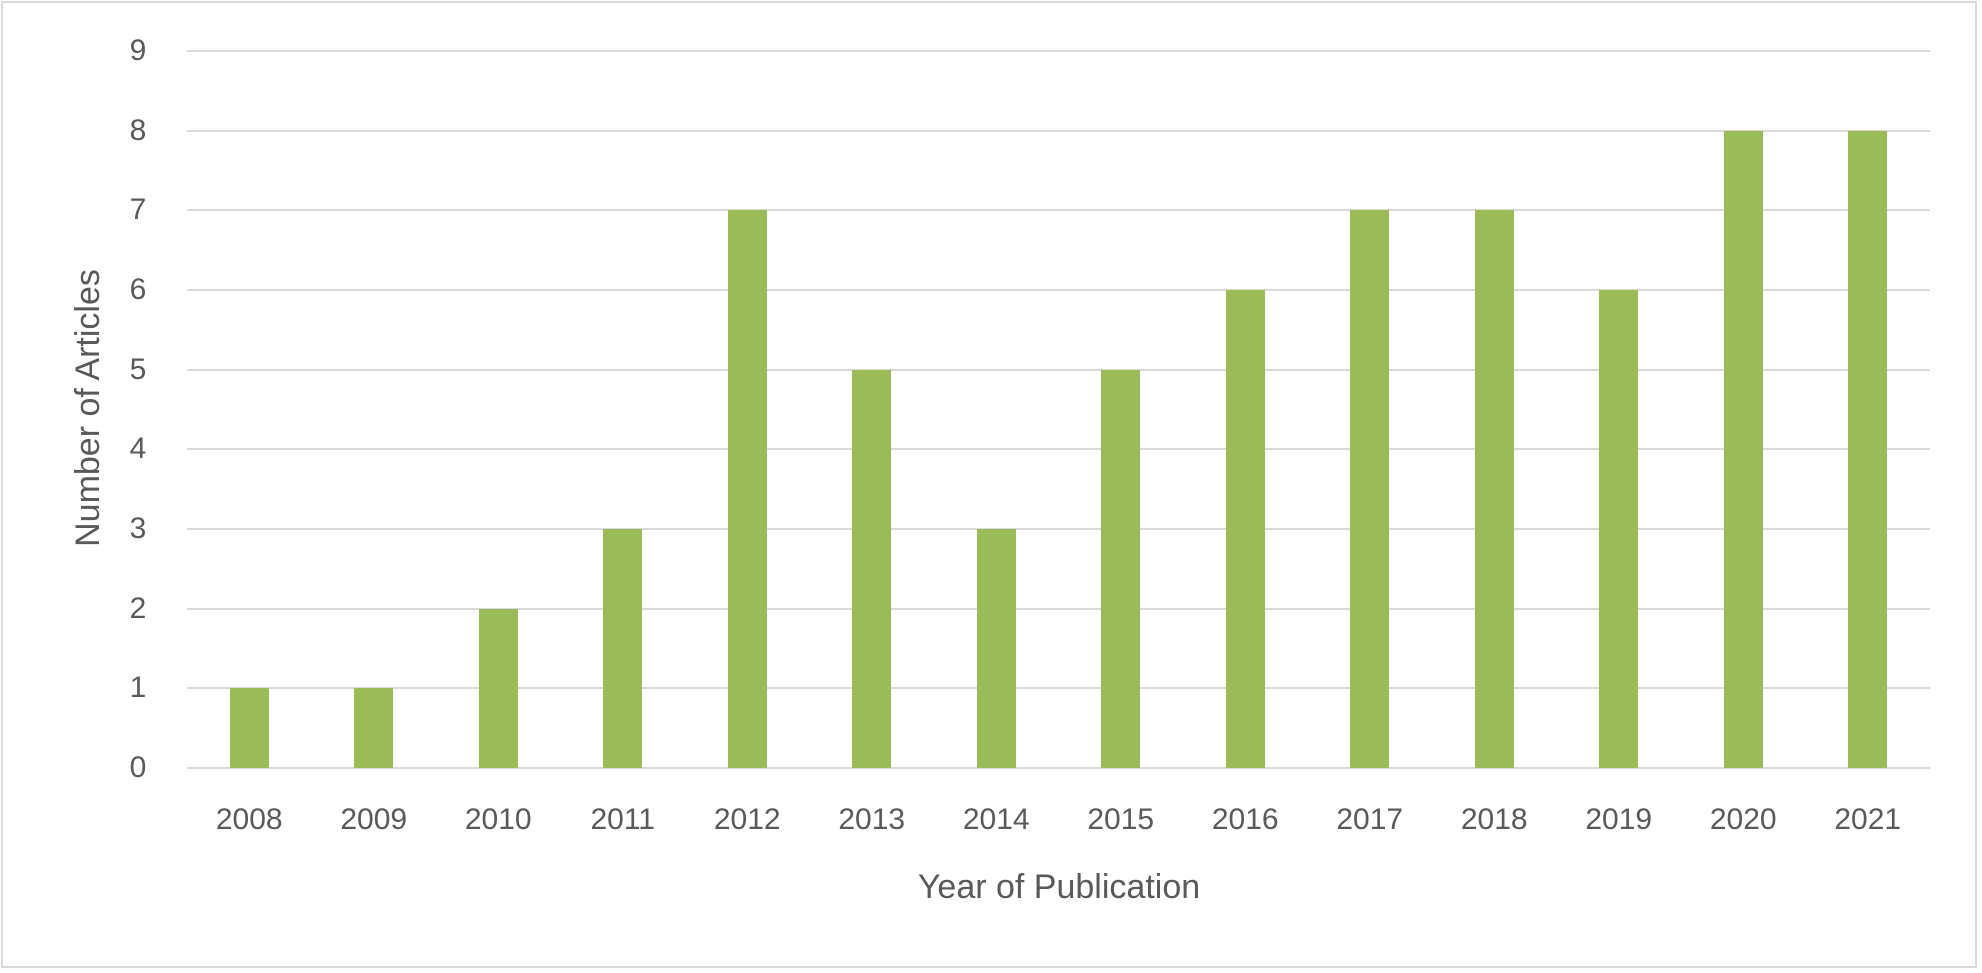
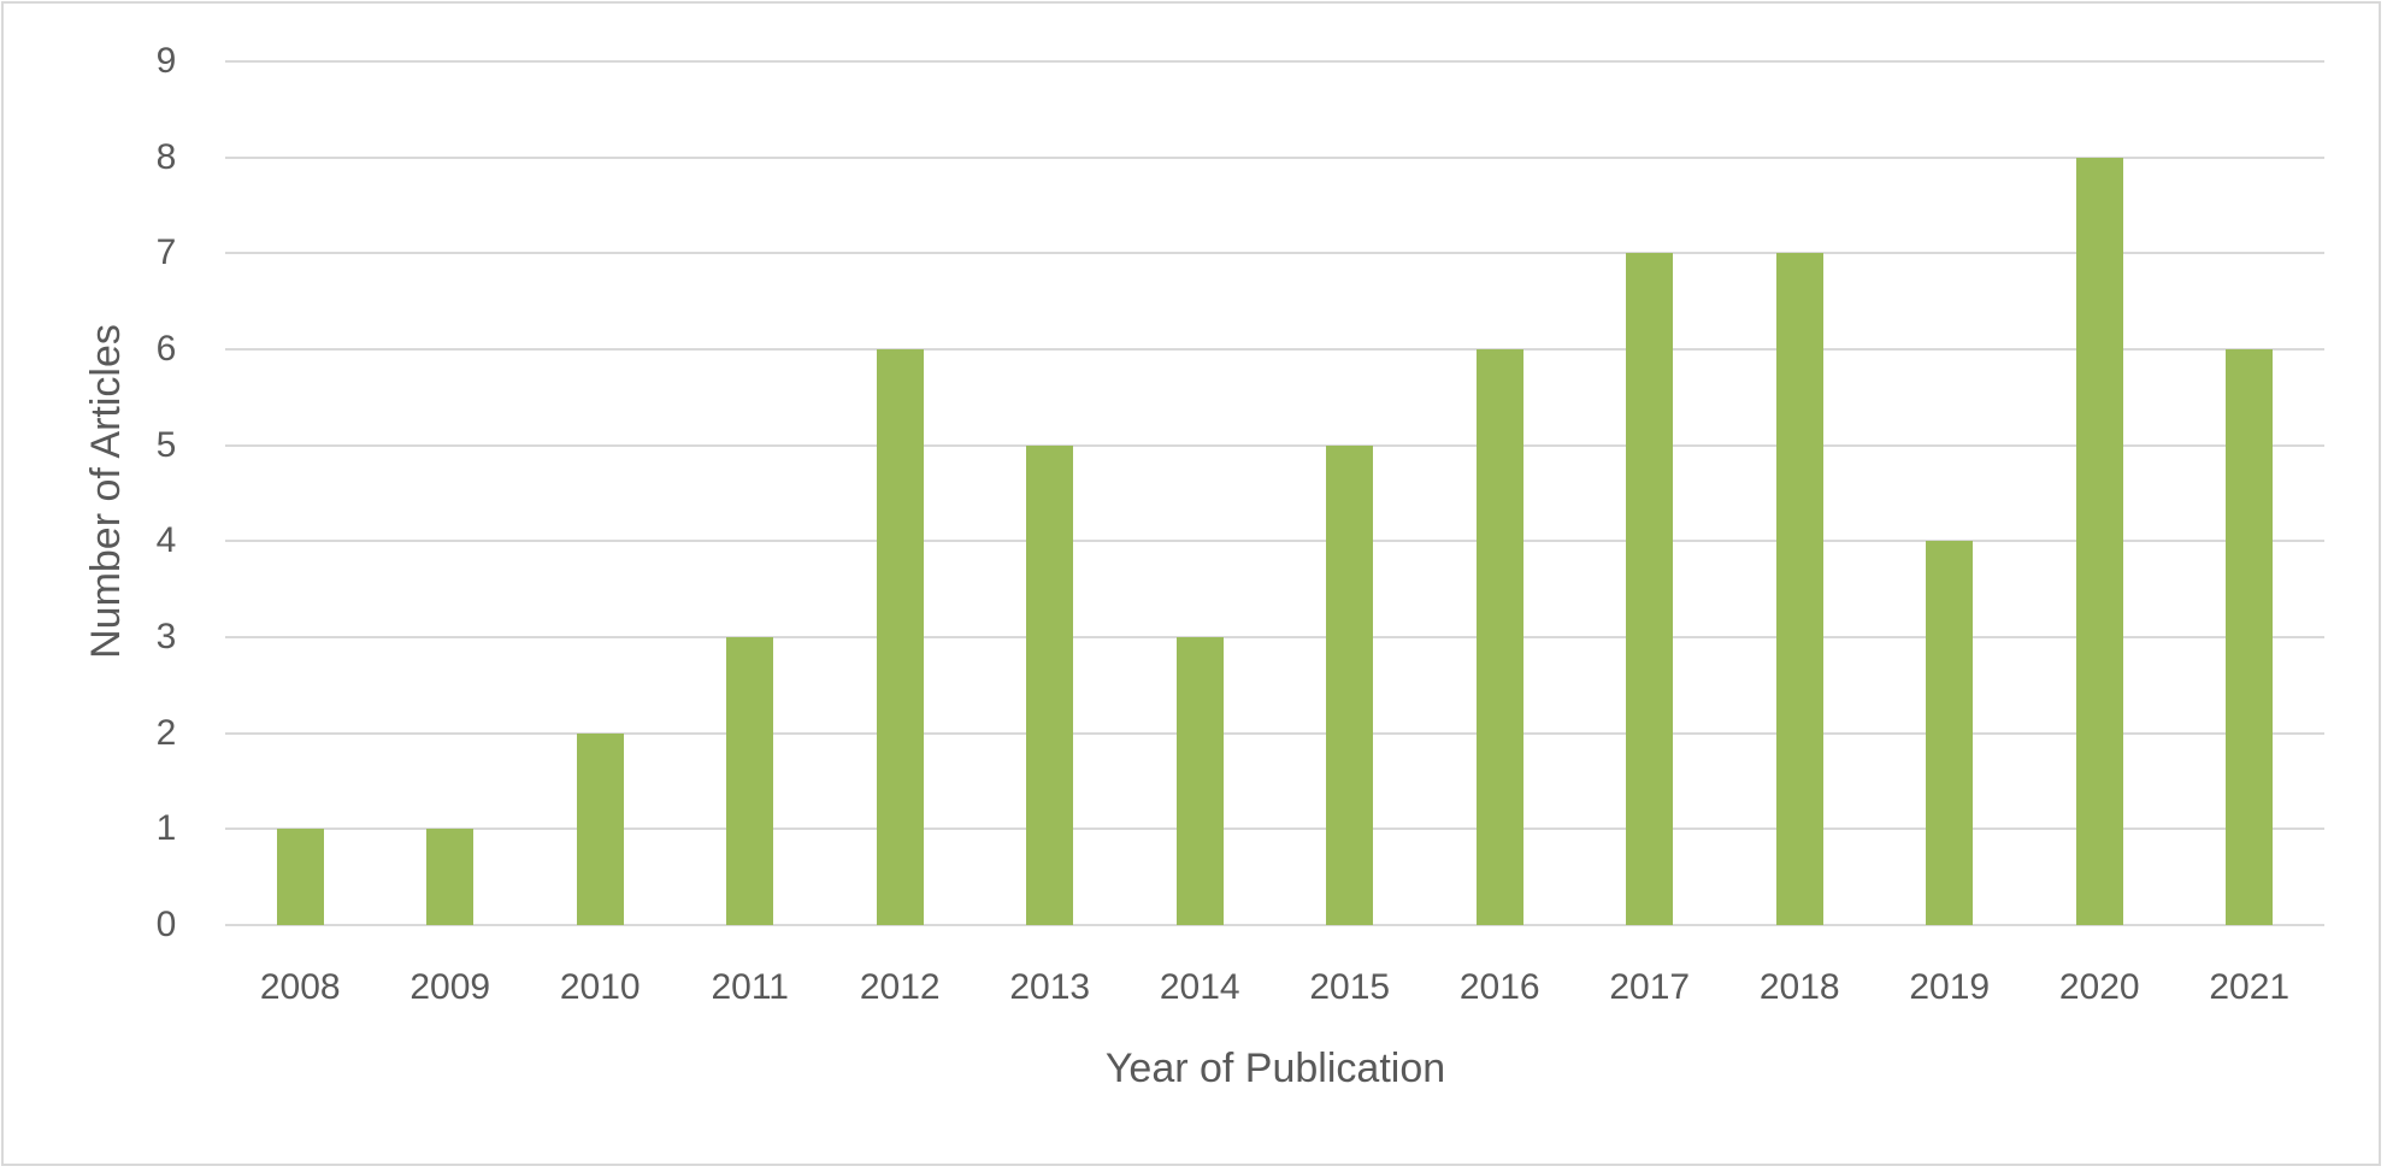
2012: 7 -> 6
2019: 6 -> 4
2021: 8 -> 6
